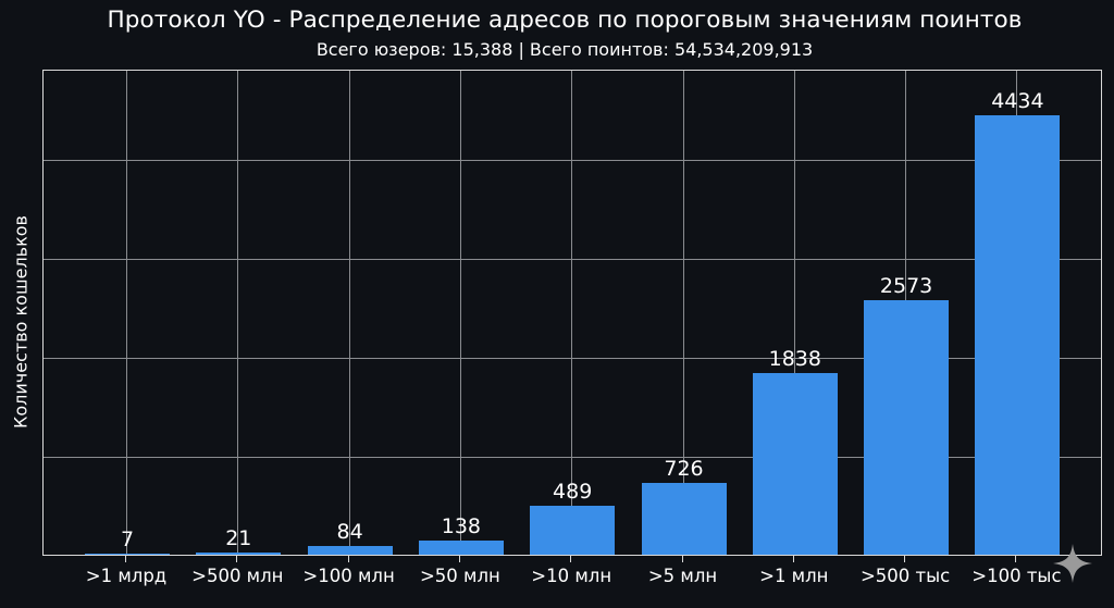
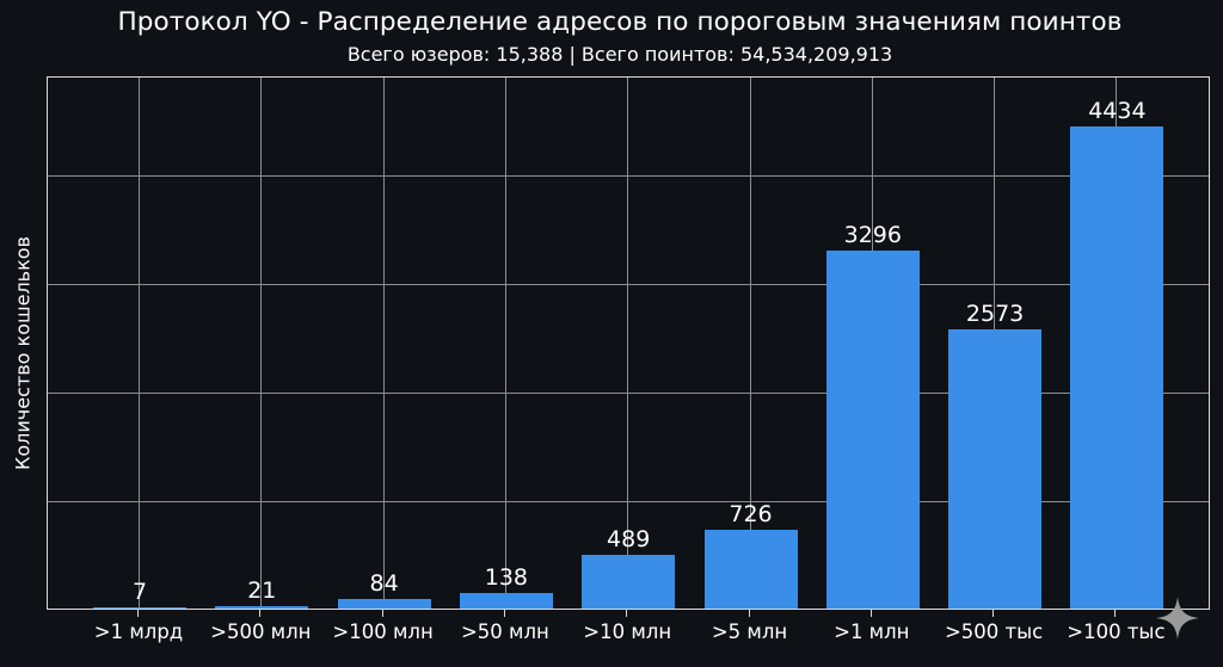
>1 млн: 1838 -> 3296
